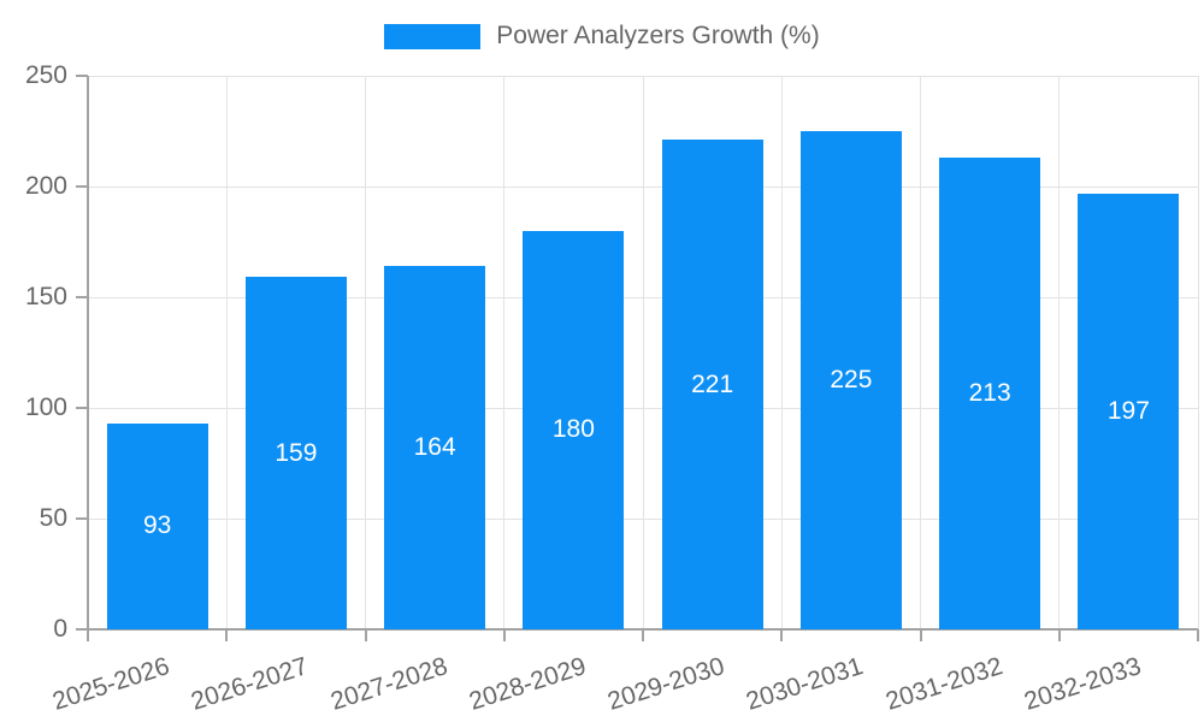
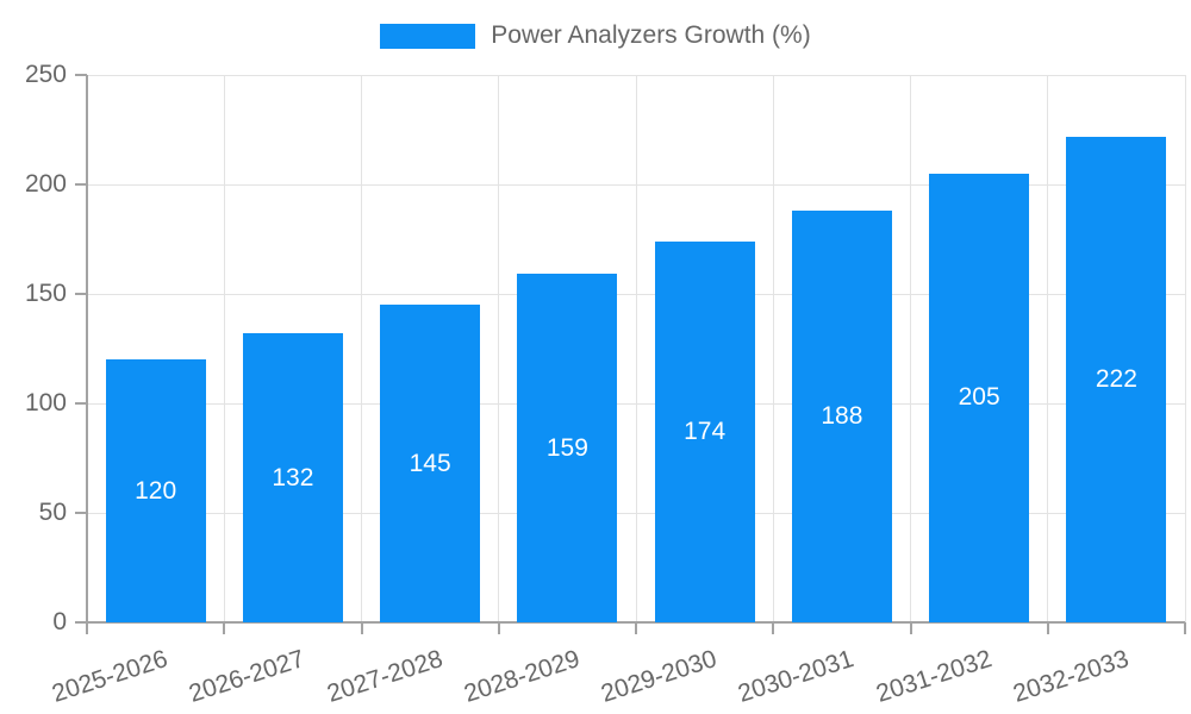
2025-2026: 93 -> 120
2026-2027: 159 -> 132
2027-2028: 164 -> 145
2028-2029: 180 -> 159
2029-2030: 221 -> 174
2030-2031: 225 -> 188
2031-2032: 213 -> 205
2032-2033: 197 -> 222
